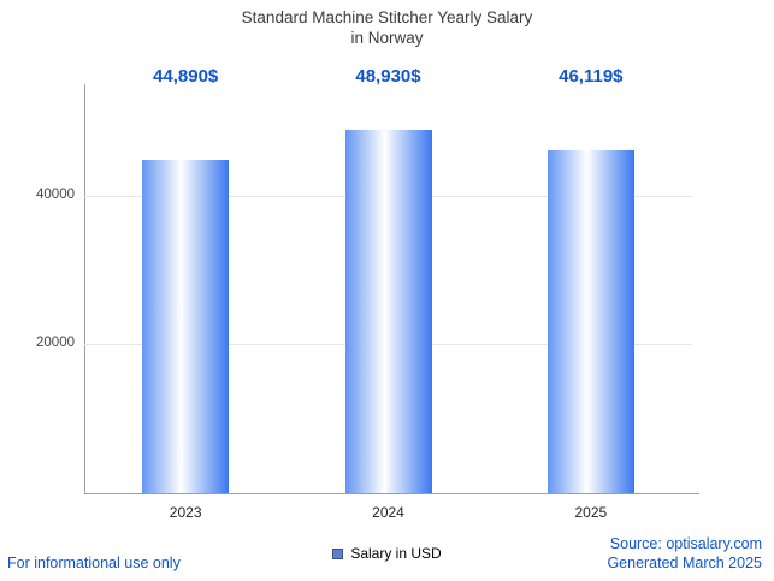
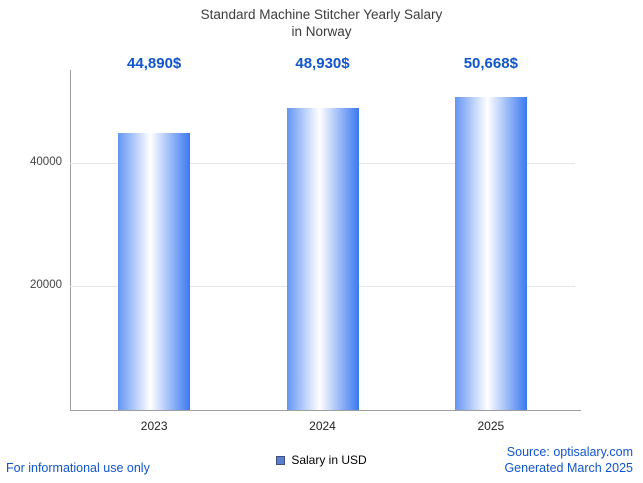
2025: 46,119 -> 50,668
